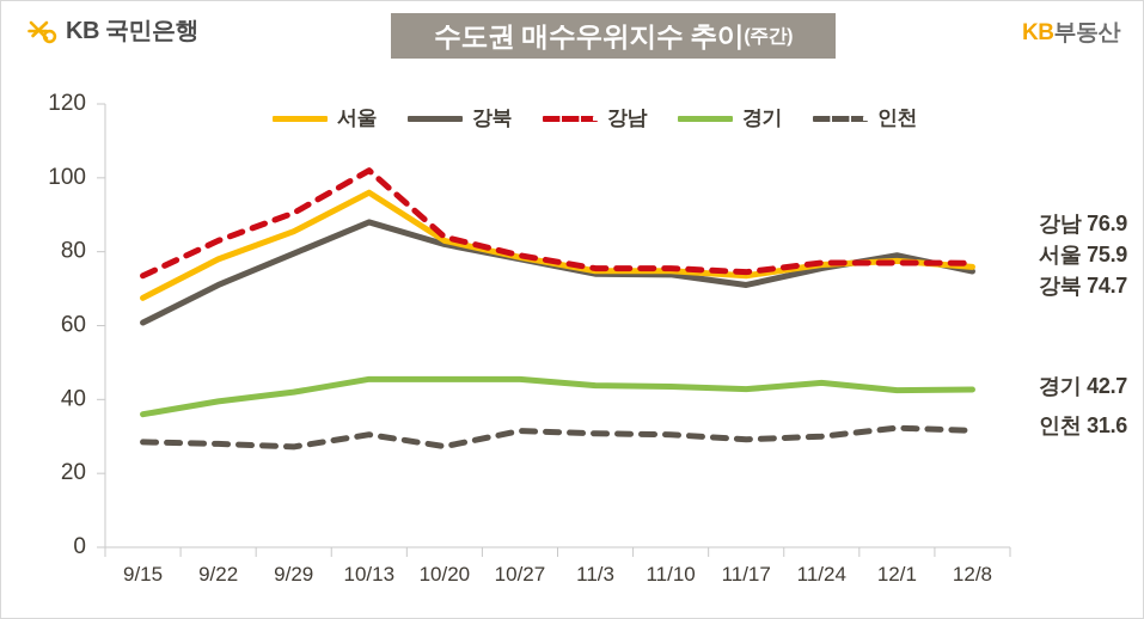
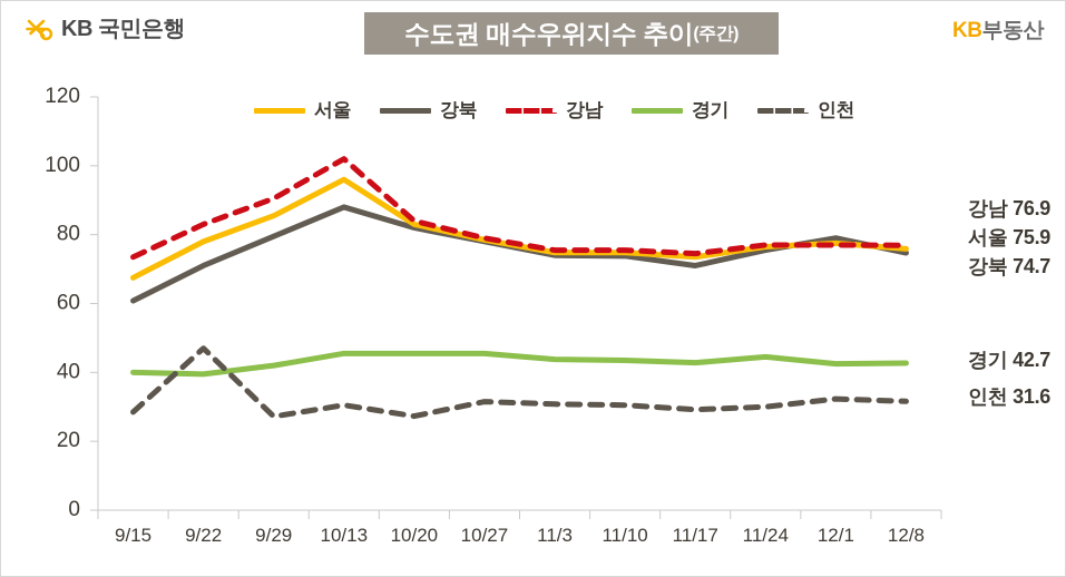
경기/9/15: 36 -> 40
인천/9/22: 28 -> 47
